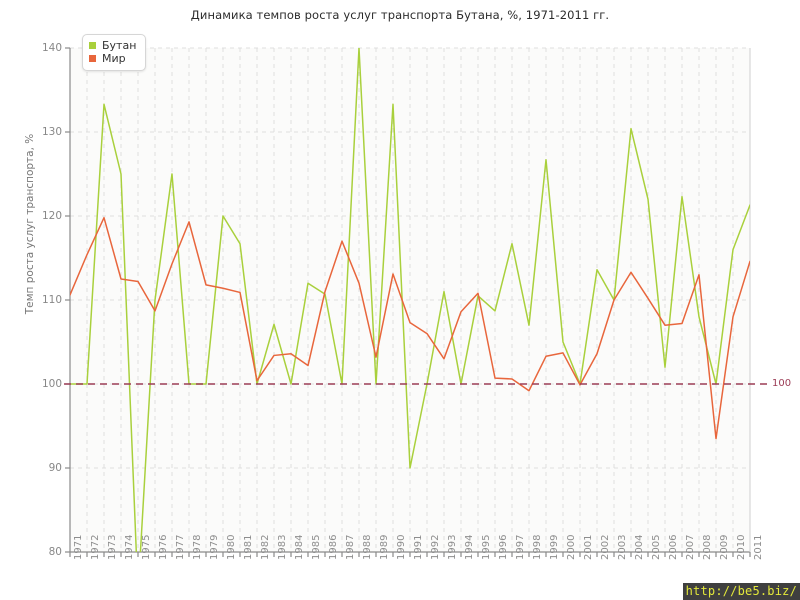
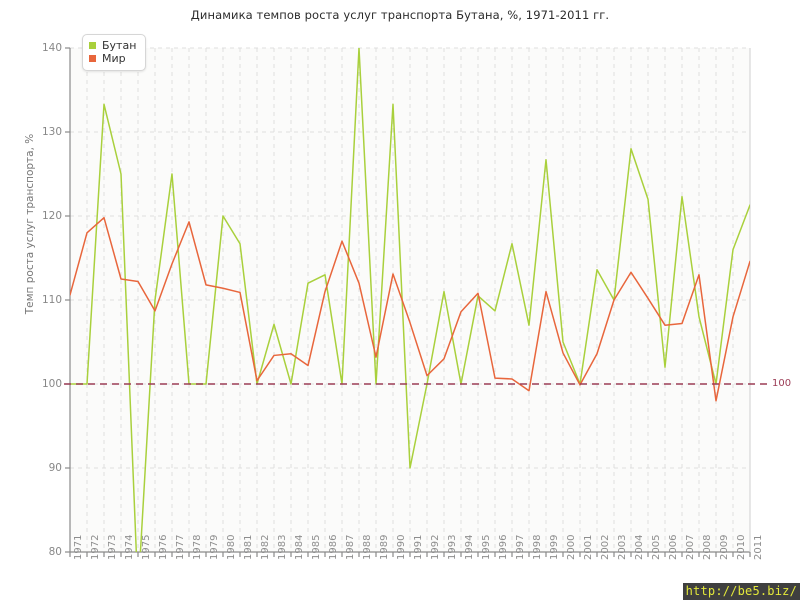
Мир/1972: 115 -> 118
Бутан/1986: 111 -> 113
Мир/1992: 106 -> 101
Мир/1999: 103 -> 111
Бутан/2004: 130 -> 128
Мир/2009: 94 -> 98
